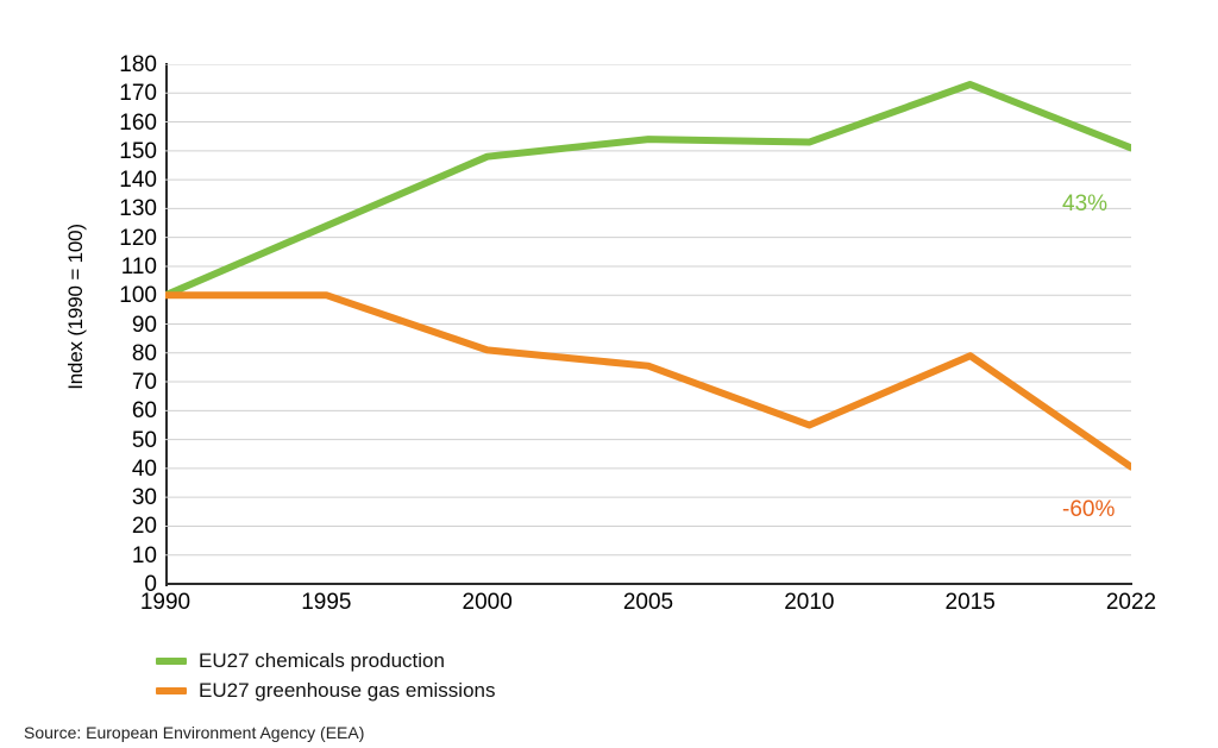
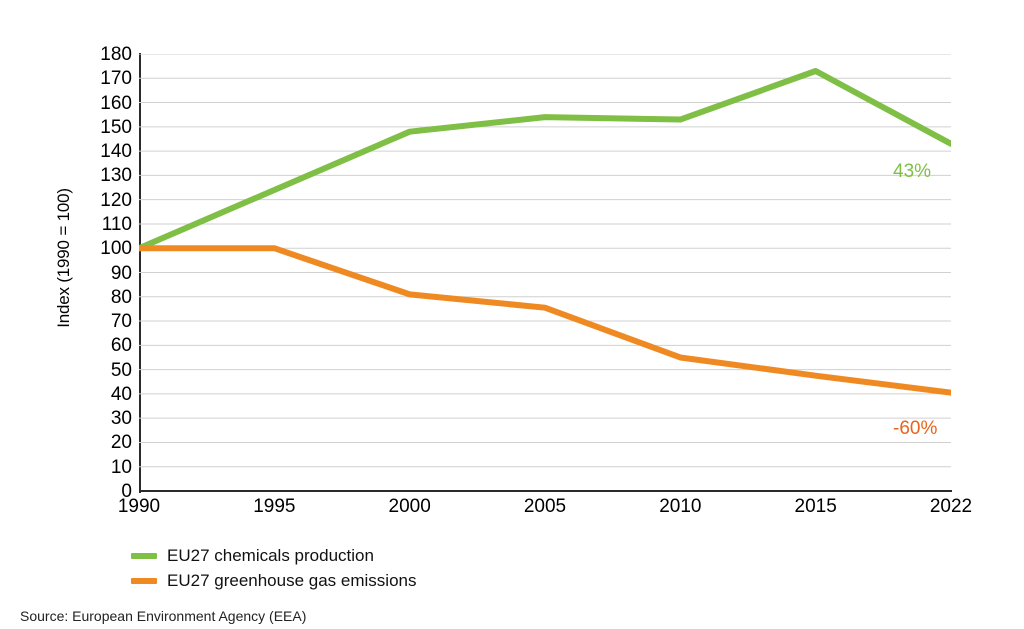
EU27 greenhouse gas emissions/2015: 79 -> 48
EU27 chemicals production/2022: 151 -> 143
